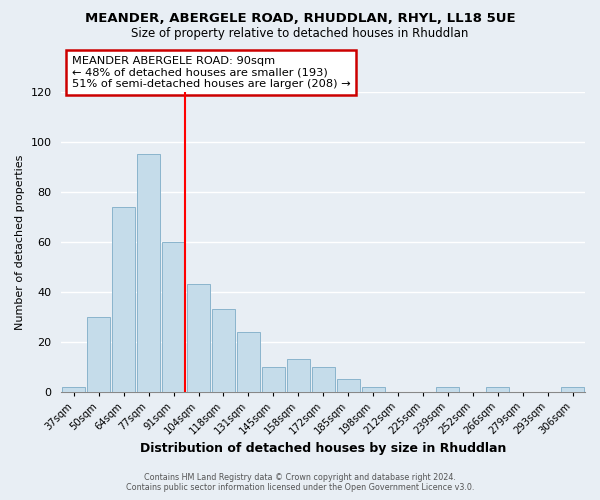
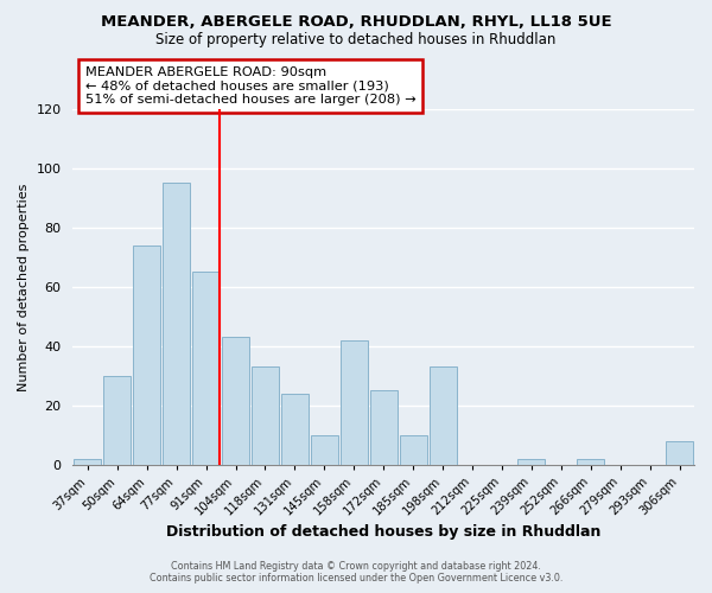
91sqm: 60 -> 65
158sqm: 13 -> 42
172sqm: 10 -> 25
185sqm: 5 -> 10
198sqm: 2 -> 33
306sqm: 2 -> 8
